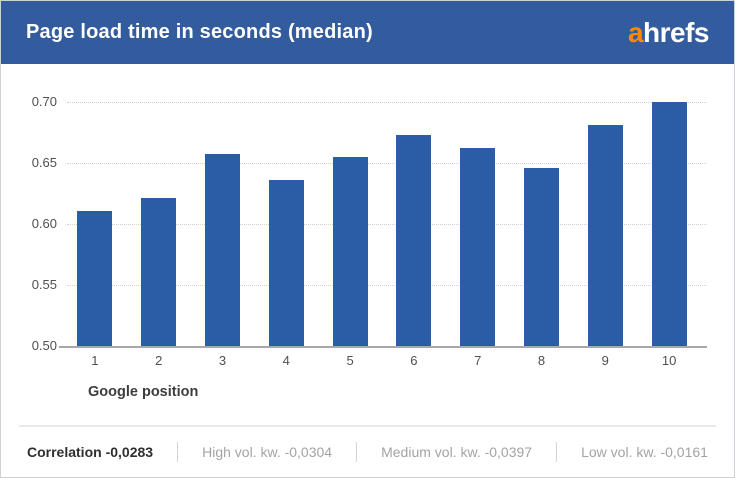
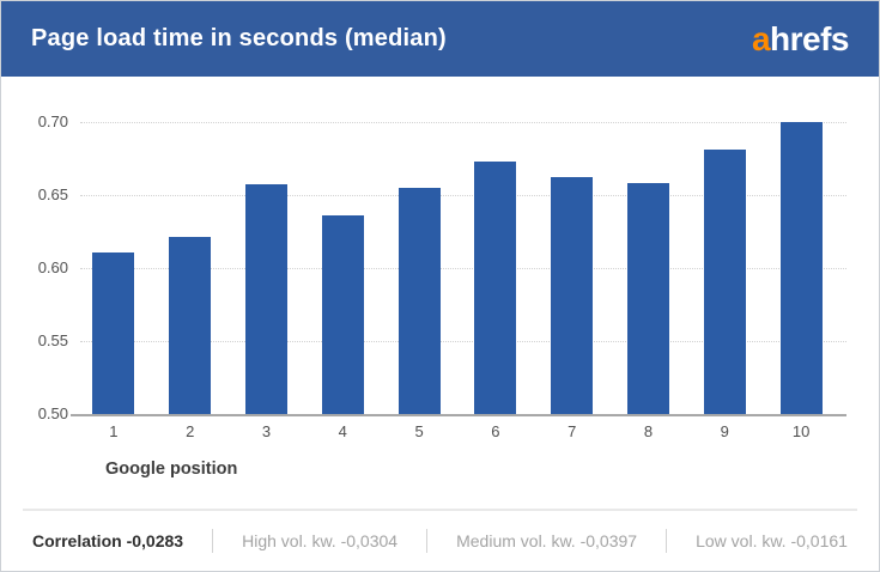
8: 0.646 -> 0.658
